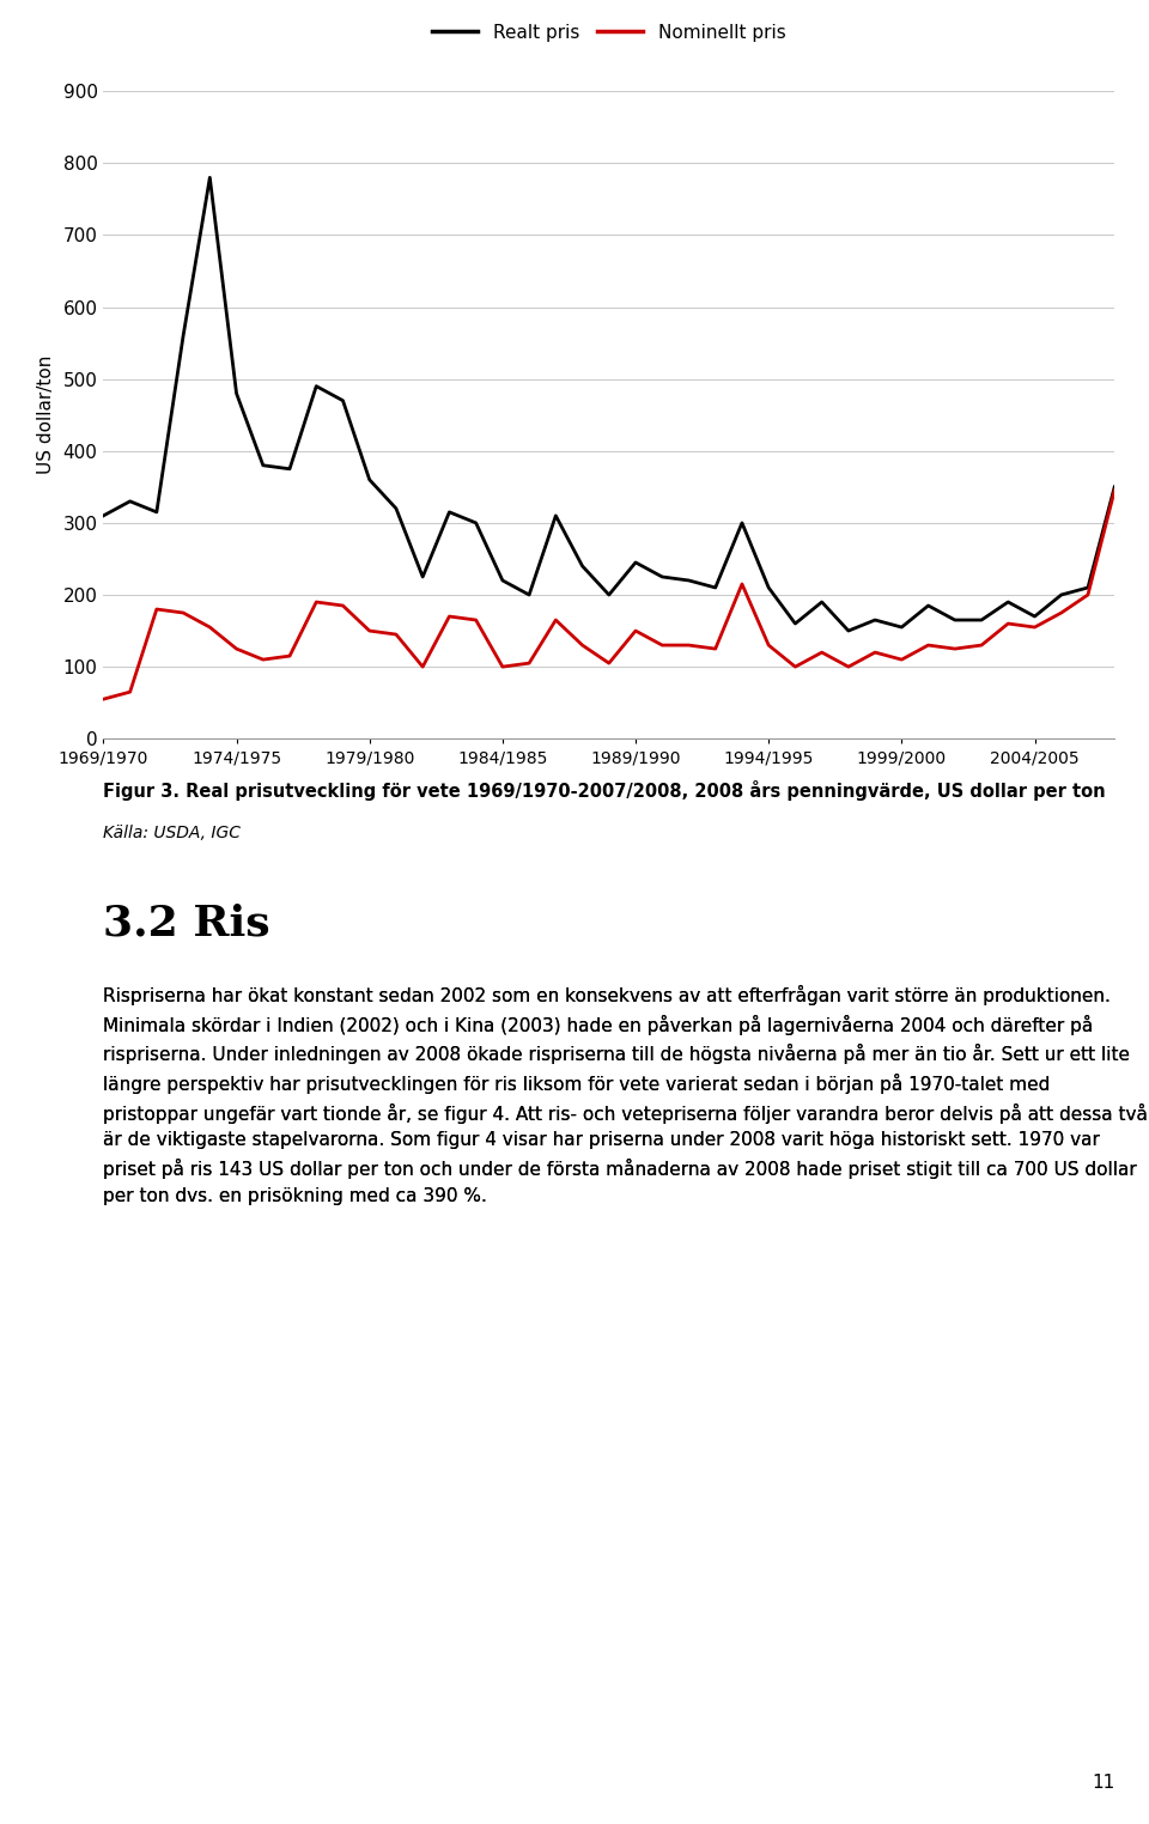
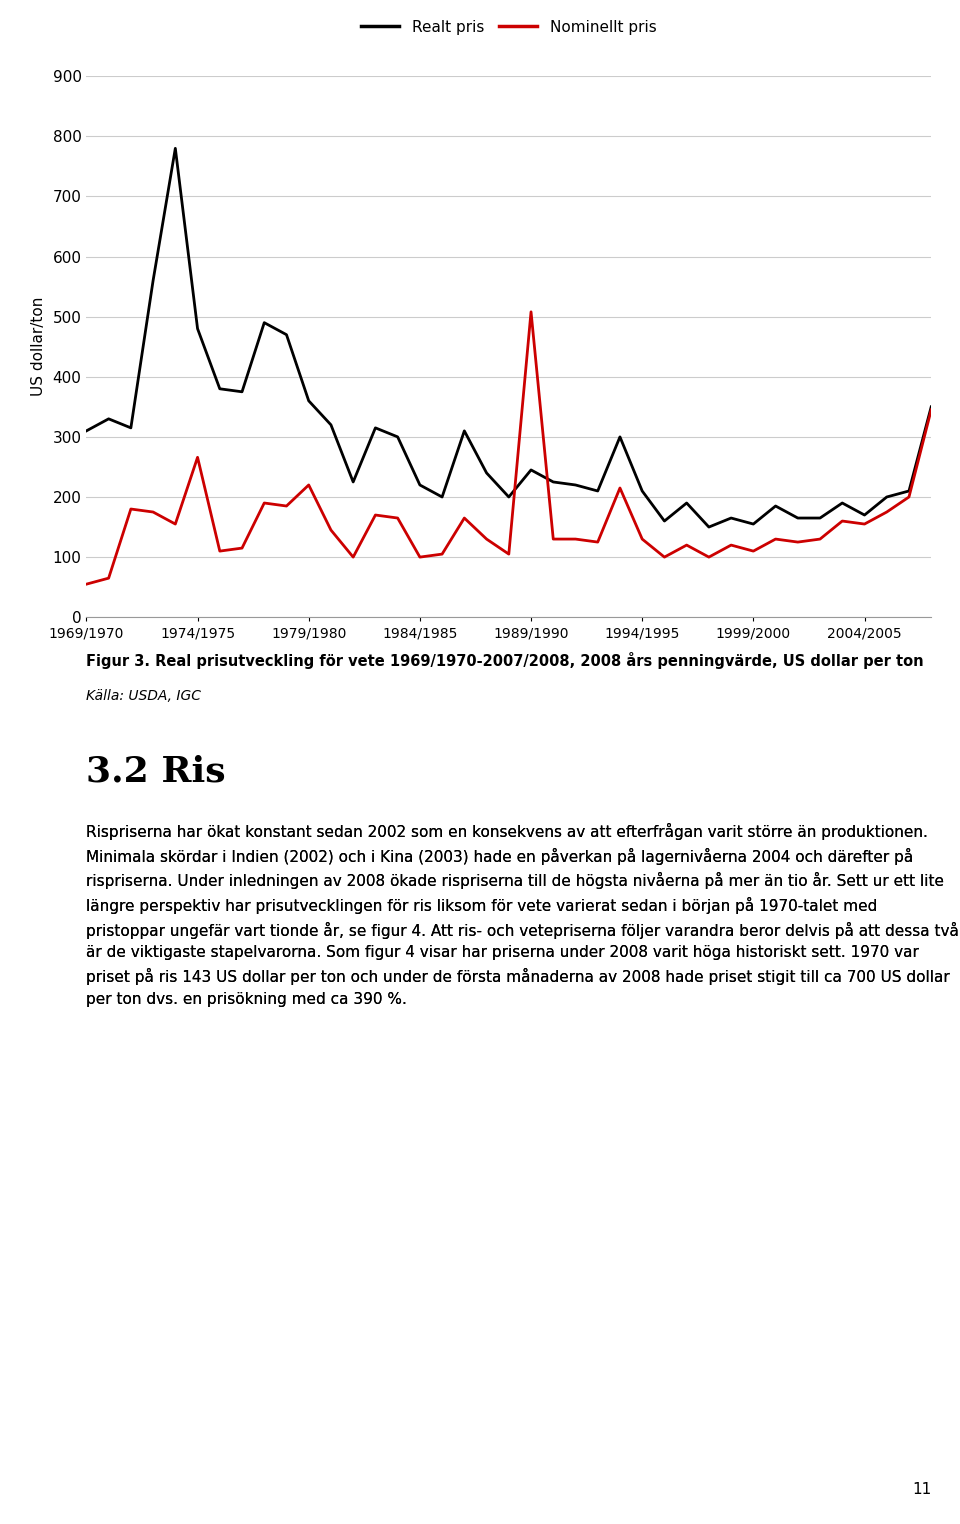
Nominellt pris/1974/1975: 125 -> 266
Nominellt pris/1979/1980: 150 -> 220
Nominellt pris/1989/1990: 150 -> 508
